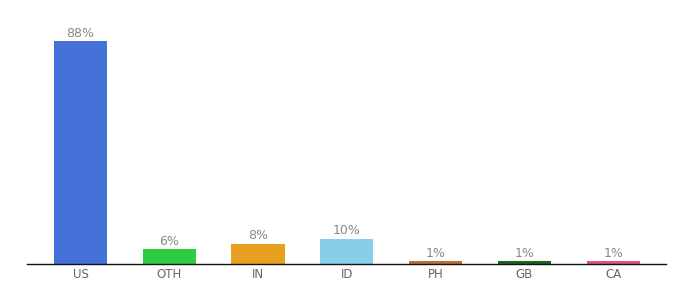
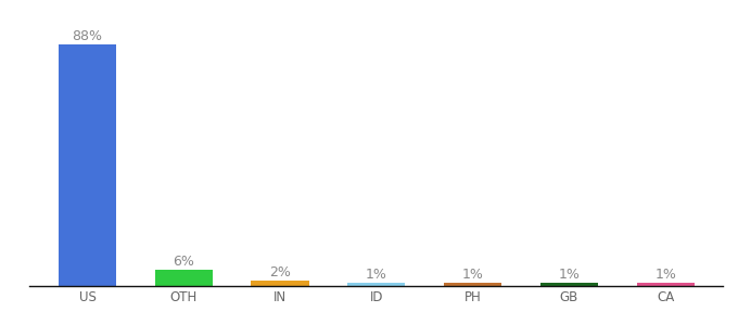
IN: 8% -> 2%
ID: 10% -> 1%
